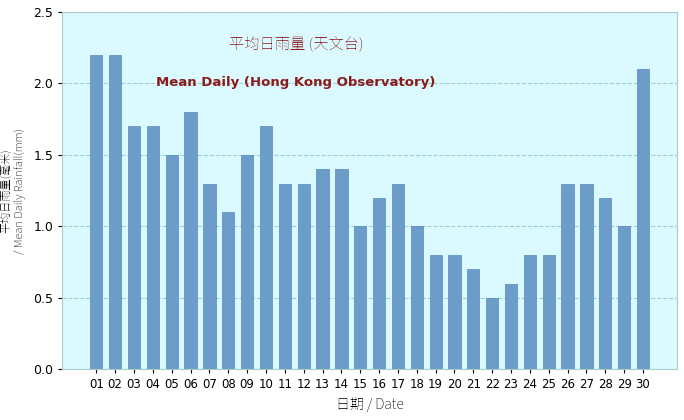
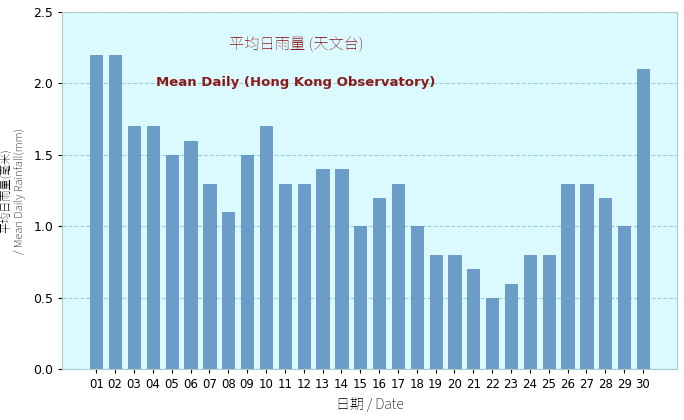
06: 1.8 -> 1.6
